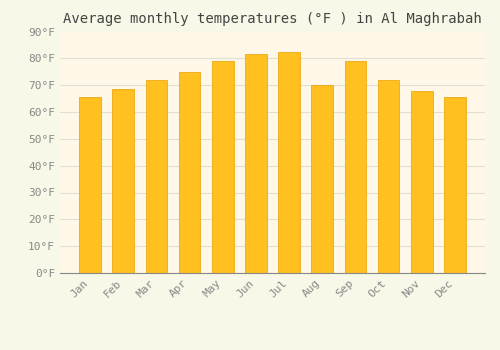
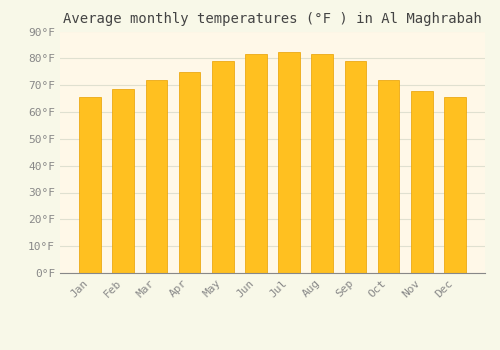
Aug: 70.0°F -> 81.5°F
